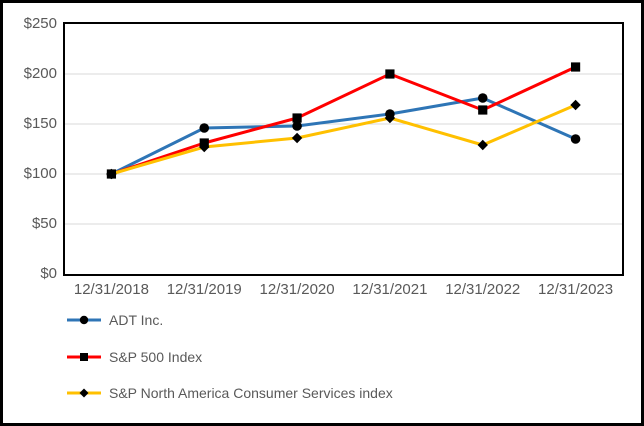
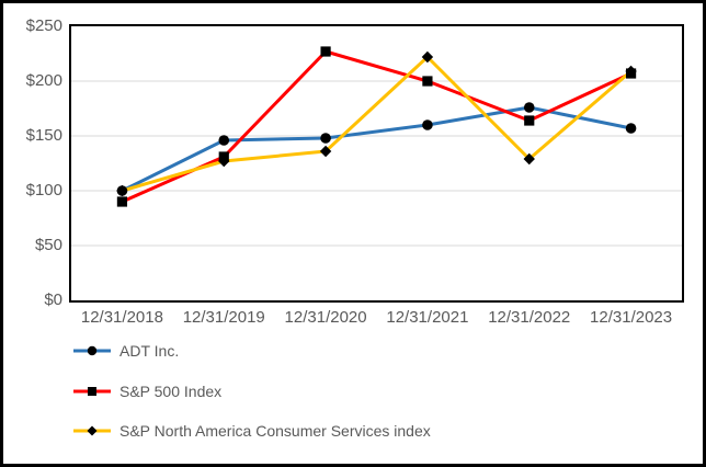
S&P 500 Index/12/31/2018: $100 -> $90
S&P 500 Index/12/31/2020: $156 -> $227
S&P North America Consumer Services index/12/31/2021: $156 -> $222
ADT Inc./12/31/2023: $135 -> $157
S&P North America Consumer Services index/12/31/2023: $169 -> $209
